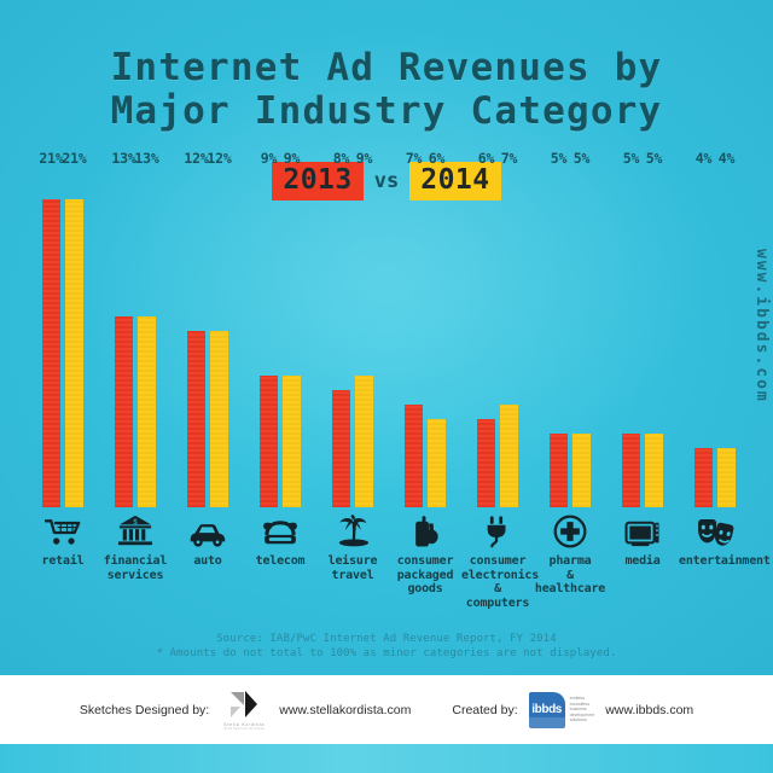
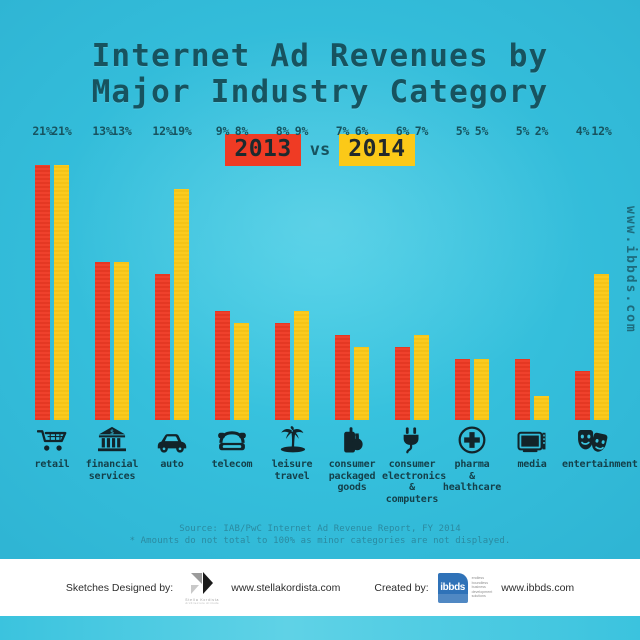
2014/auto: 12% -> 19%
2014/telecom: 9% -> 8%
2014/media: 5% -> 2%
2014/entertainment: 4% -> 12%
